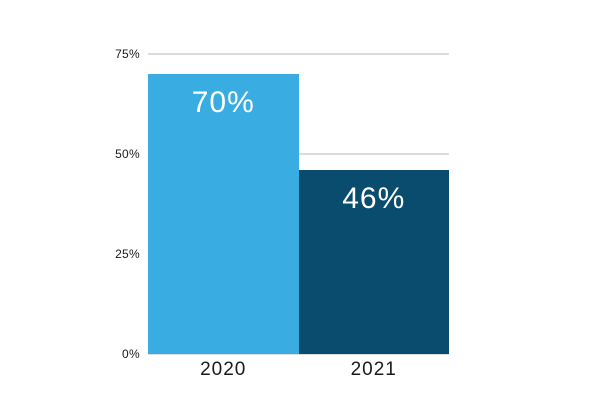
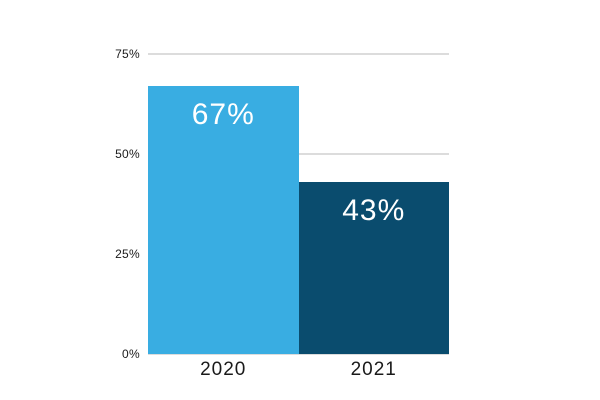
2020: 70% -> 67%
2021: 46% -> 43%
